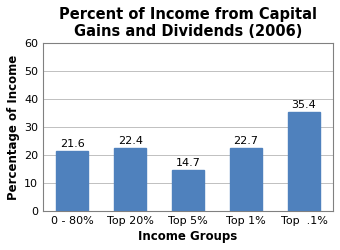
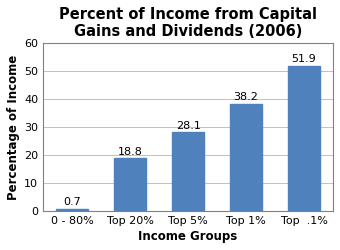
0 - 80%: 21.6 -> 0.7
Top 20%: 22.4 -> 18.8
Top 5%: 14.7 -> 28.1
Top 1%: 22.7 -> 38.2
Top .1%: 35.4 -> 51.9
